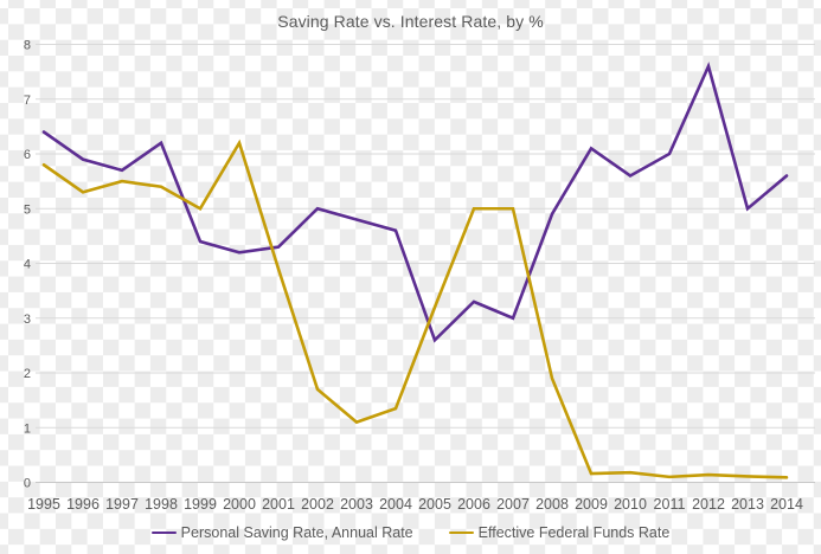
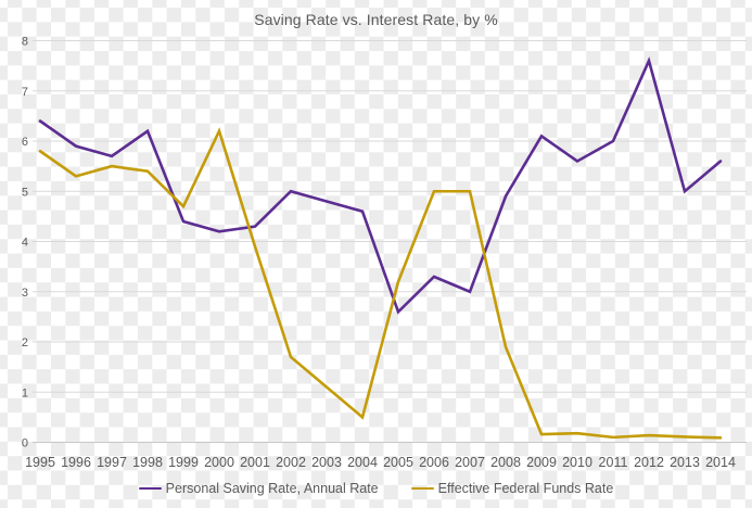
Effective Federal Funds Rate/1999: 5.0 -> 4.7
Effective Federal Funds Rate/2004: 1.4 -> 0.5
